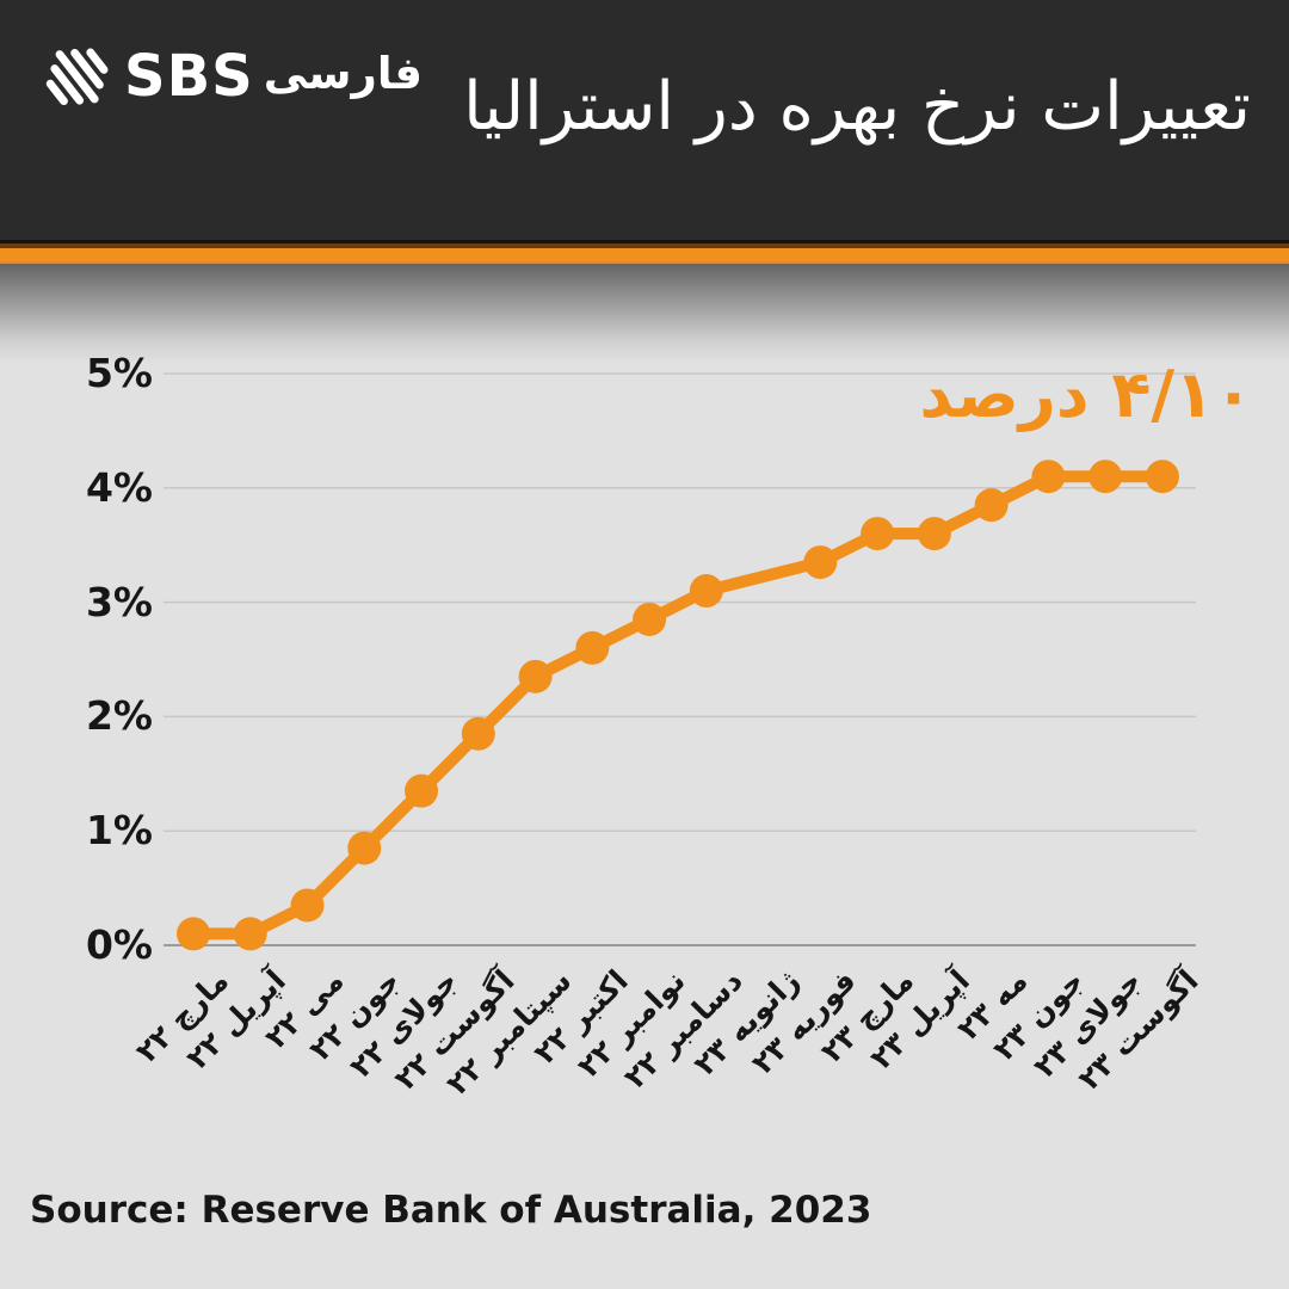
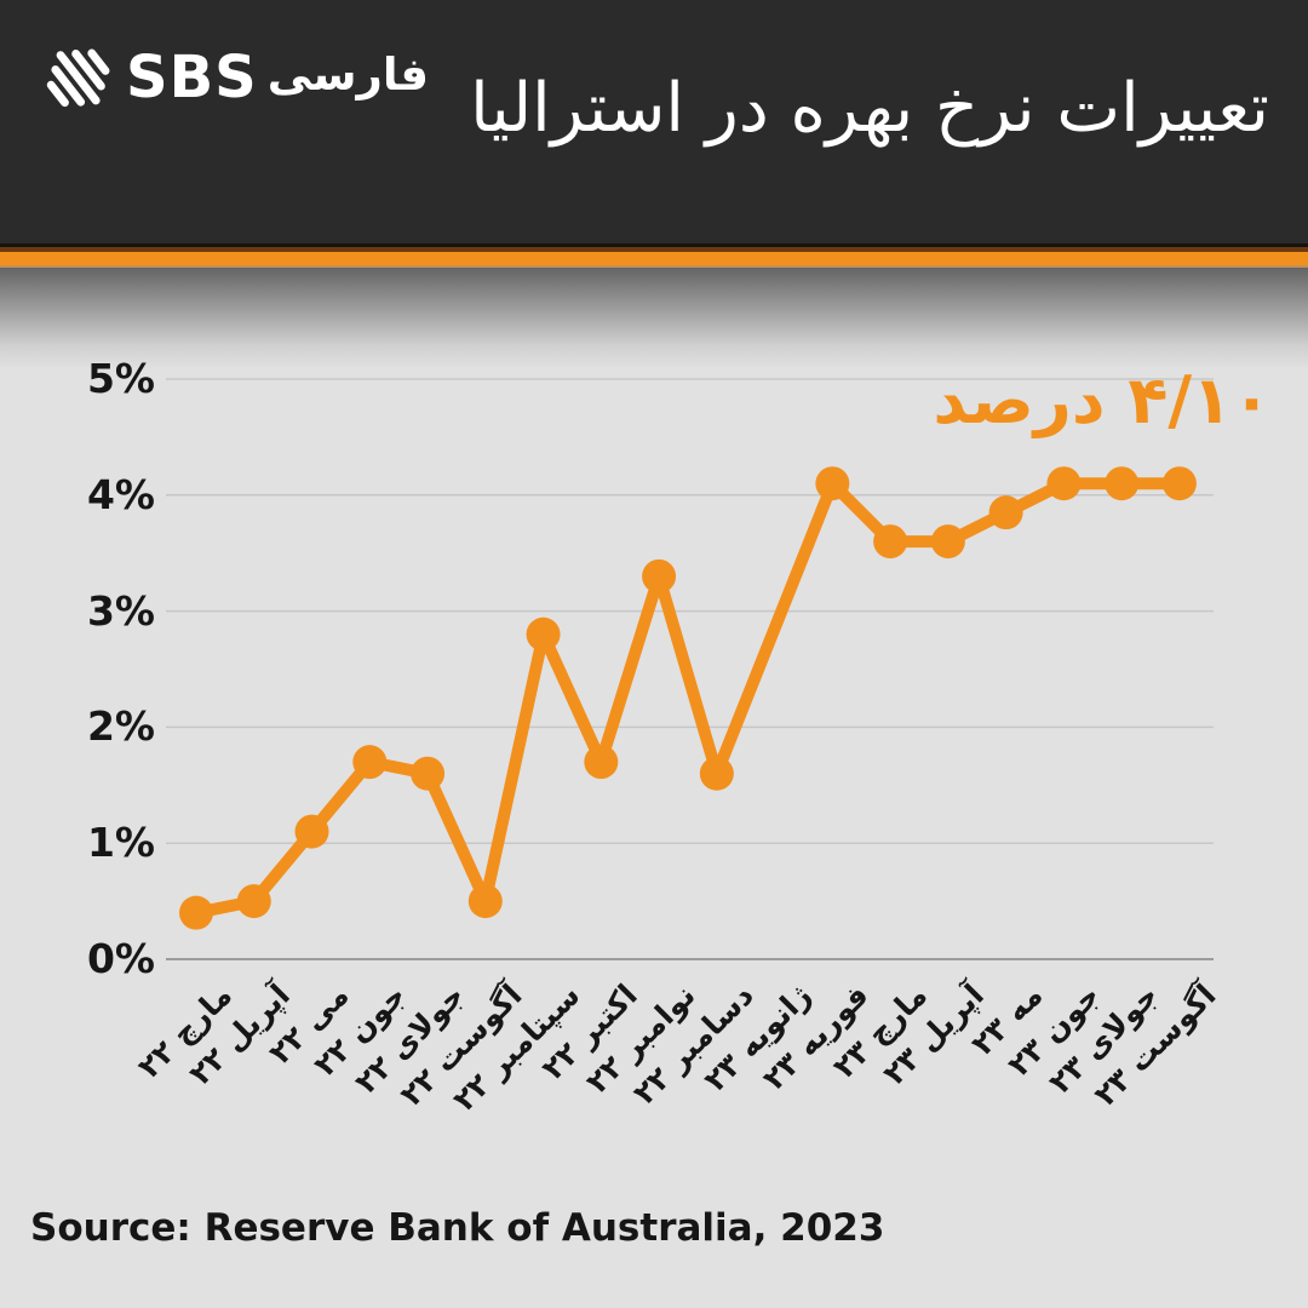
مارچ ۲۲: 0.1% -> 0.4%
آپریل ۲۲: 0.1% -> 0.5%
می ۲۲: 0.3% -> 1.1%
جون ۲۲: 0.8% -> 1.7%
جولای ۲۲: 1.4% -> 1.6%
آگوست ۲۲: 1.9% -> 0.5%
سپتامبر ۲۲: 2.4% -> 2.8%
اکتبر ۲۲: 2.6% -> 1.7%
نوامبر ۲۲: 2.9% -> 3.3%
دسامبر ۲۲: 3.1% -> 1.6%
فوریه ۲۳: 3.4% -> 4.1%
